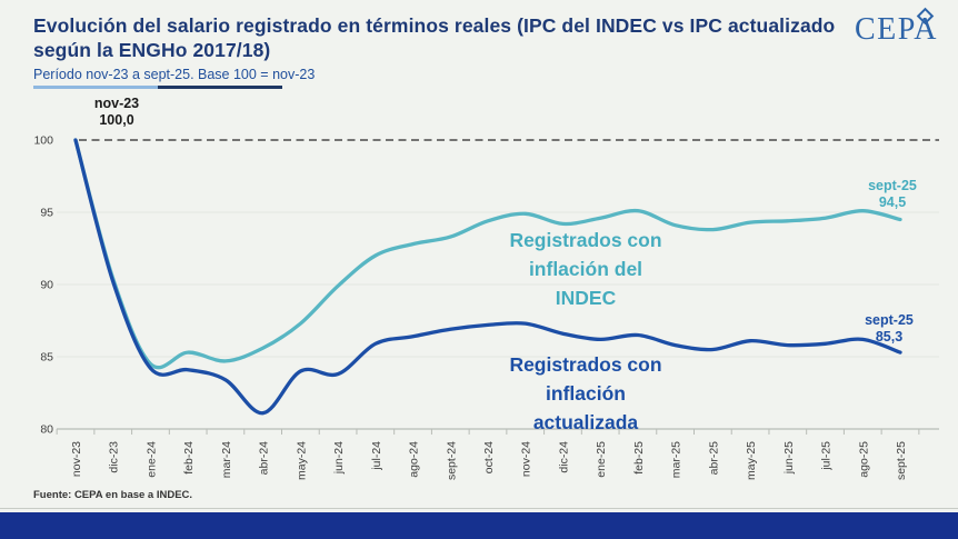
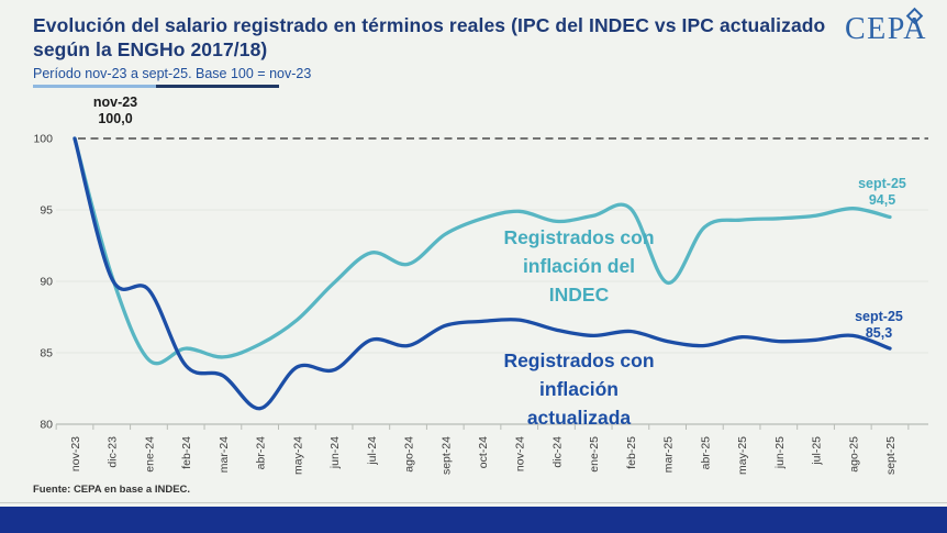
Registrados con inflación actualizada/ene-24: 84.2 -> 89.4
Registrados con inflación del INDEC/ago-24: 92.8 -> 91.2
Registrados con inflación actualizada/ago-24: 86.4 -> 85.5
Registrados con inflación del INDEC/mar-25: 94.1 -> 89.9
